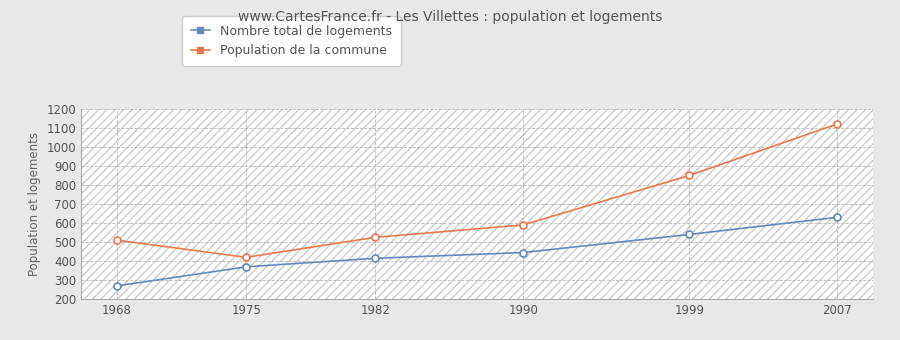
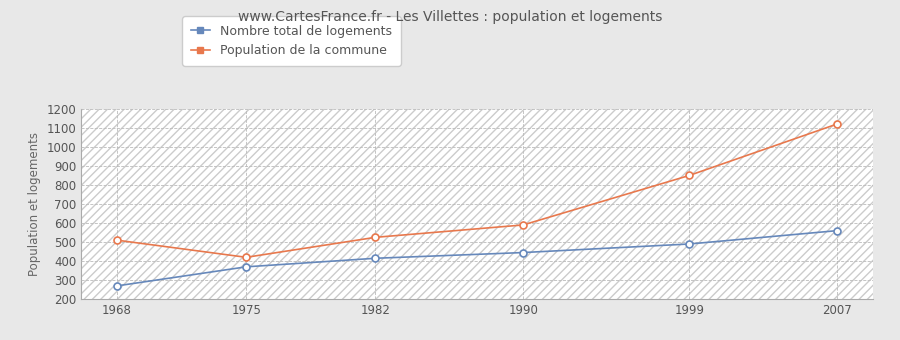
Nombre total de logements/1999: 540 -> 490
Nombre total de logements/2007: 630 -> 560
